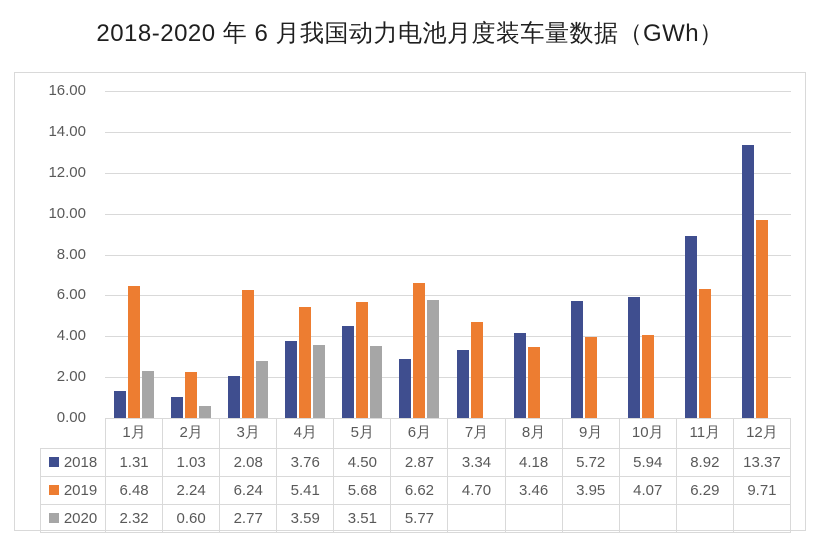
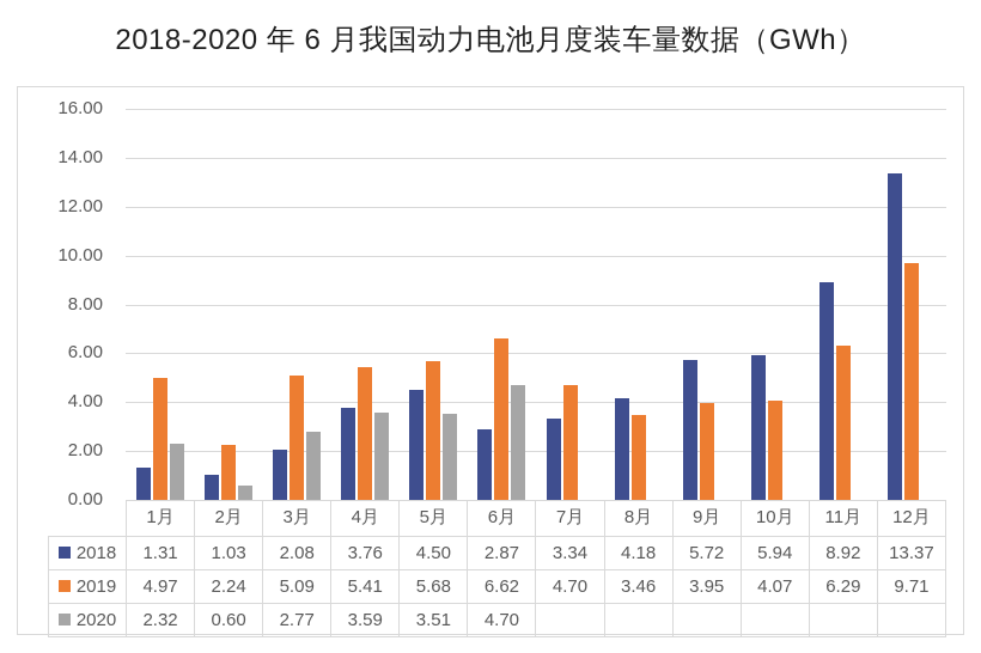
2019/1月: 6.48 -> 4.97
2019/3月: 6.24 -> 5.09
2020/6月: 5.77 -> 4.70
